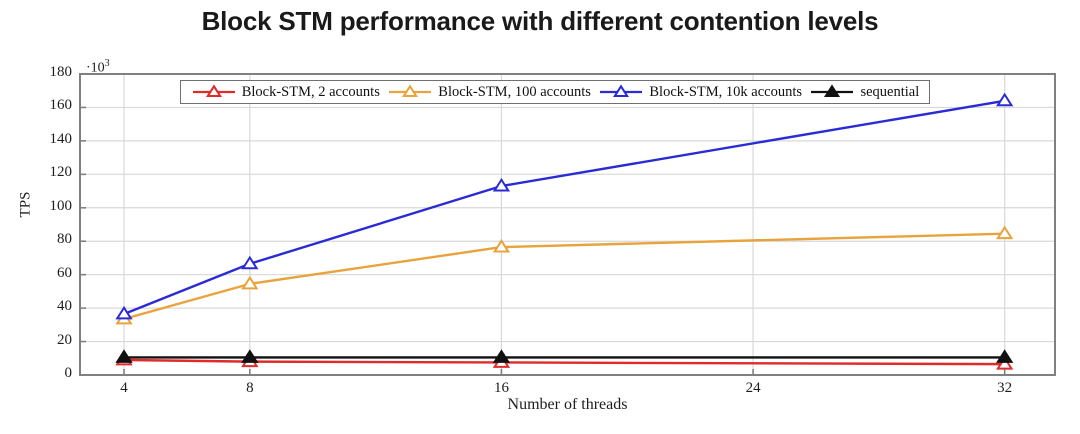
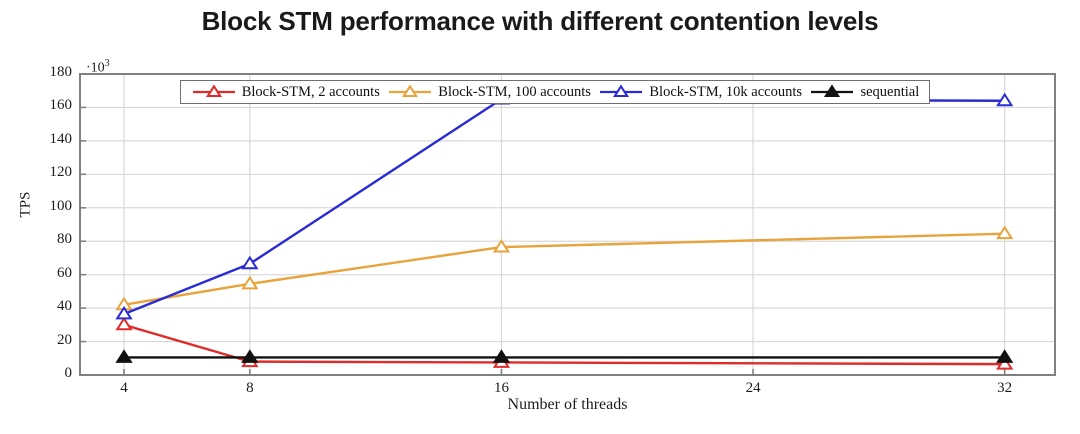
Block-STM, 2 accounts/4: 9 -> 30
Block-STM, 100 accounts/4: 34 -> 42
Block-STM, 10k accounts/16: 113 -> 165
